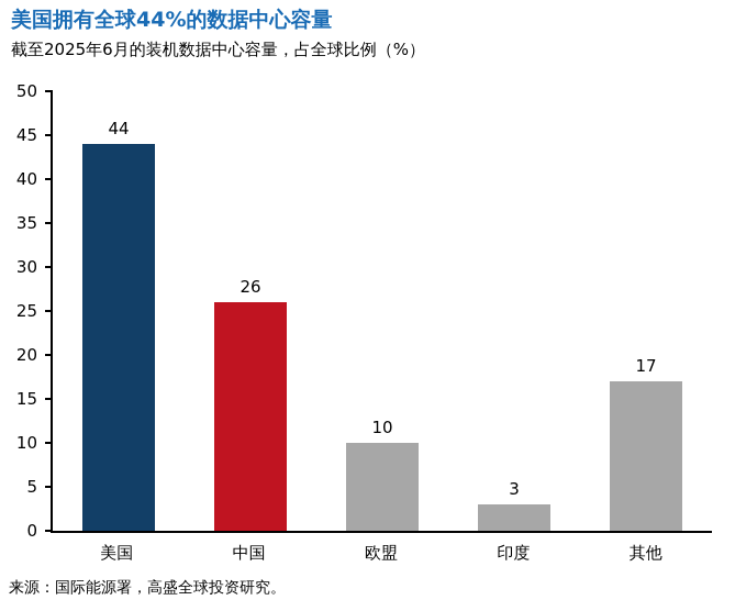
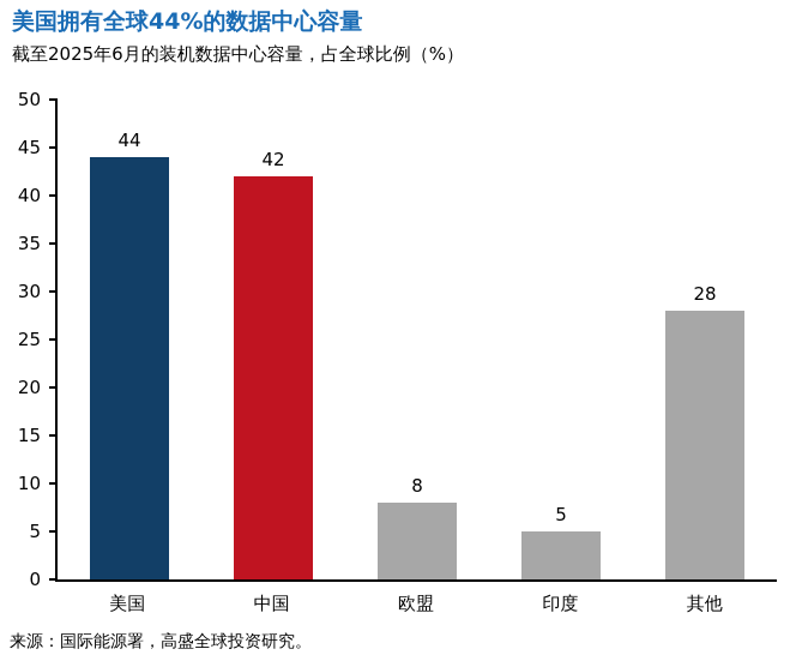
中国: 26 -> 42
欧盟: 10 -> 8
印度: 3 -> 5
其他: 17 -> 28
